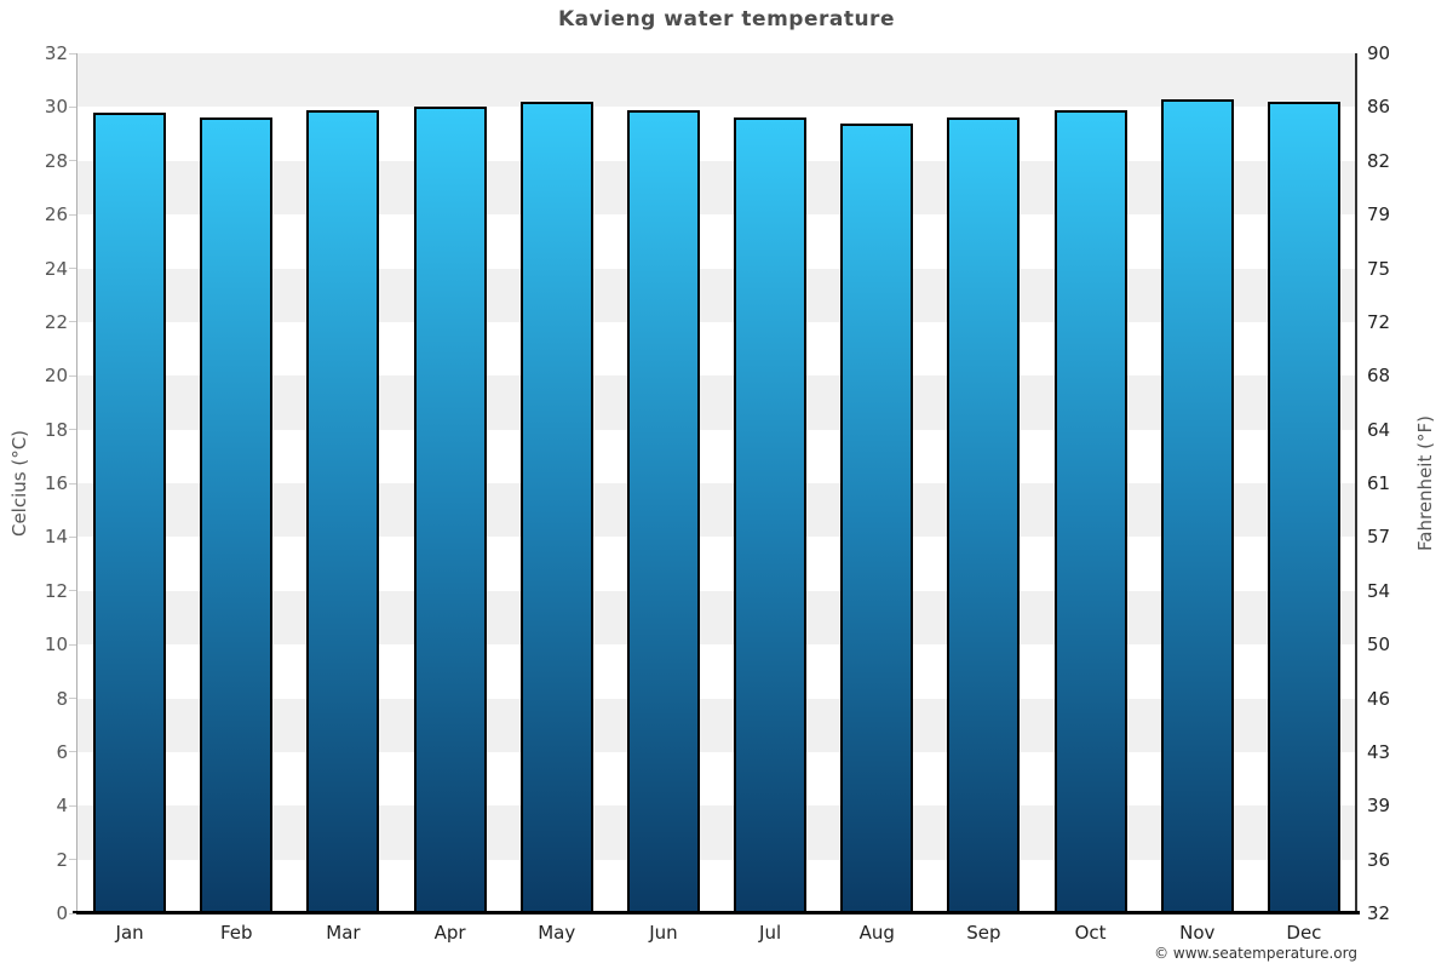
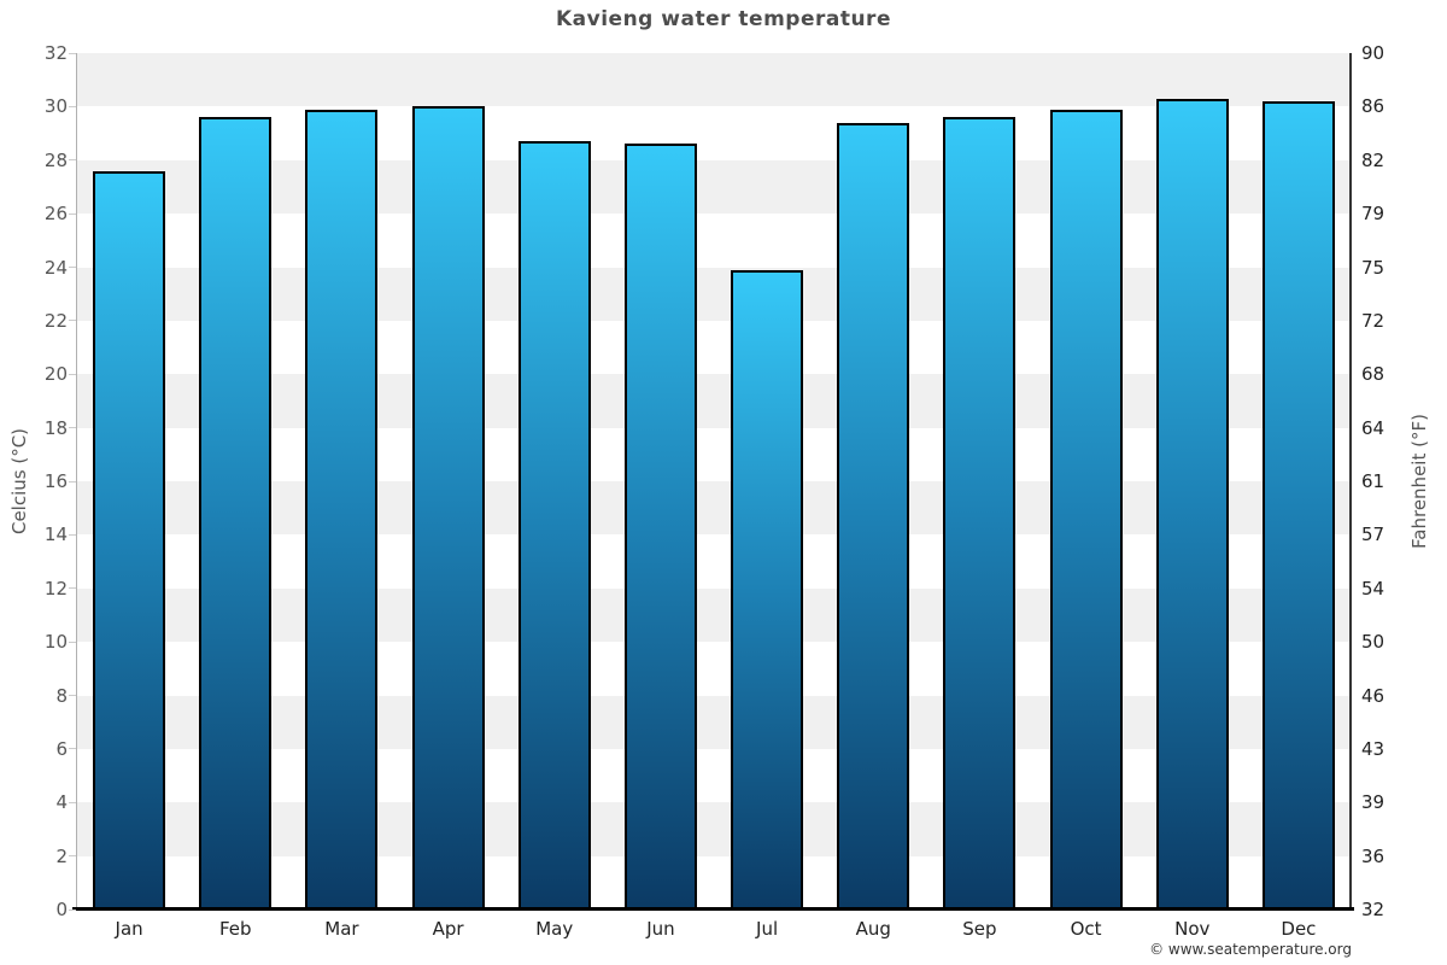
Jan: 29.8 -> 27.6
May: 30.2 -> 28.7
Jun: 29.9 -> 28.6
Jul: 29.6 -> 23.9
